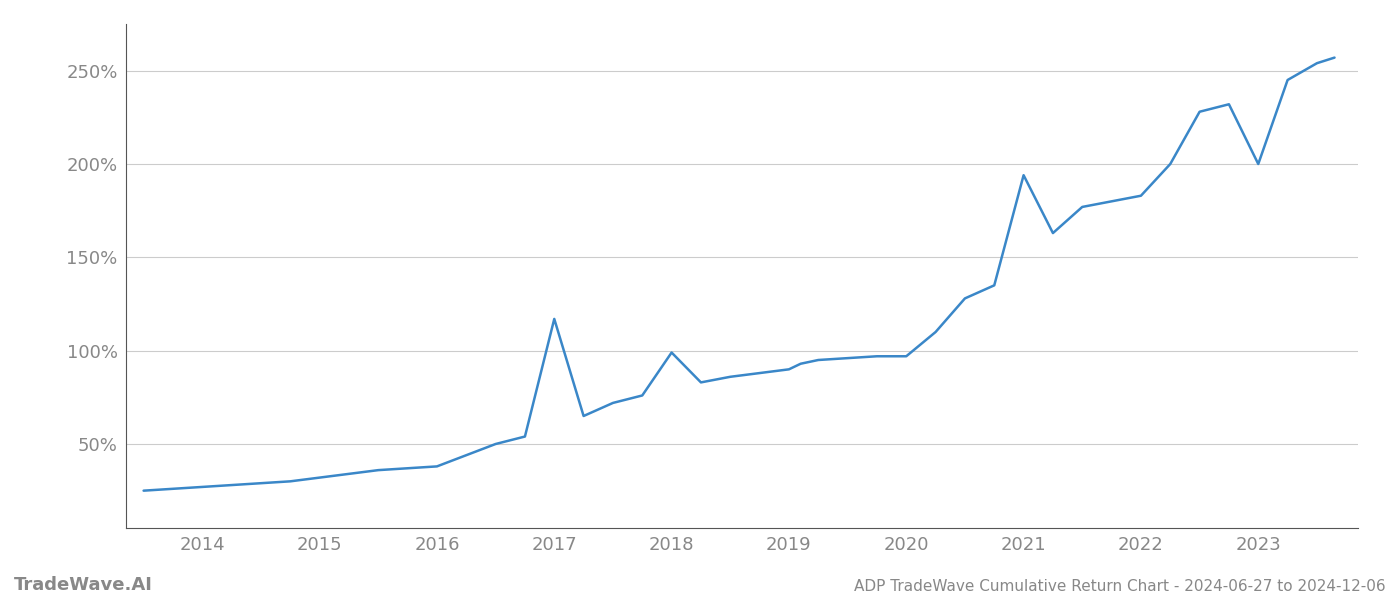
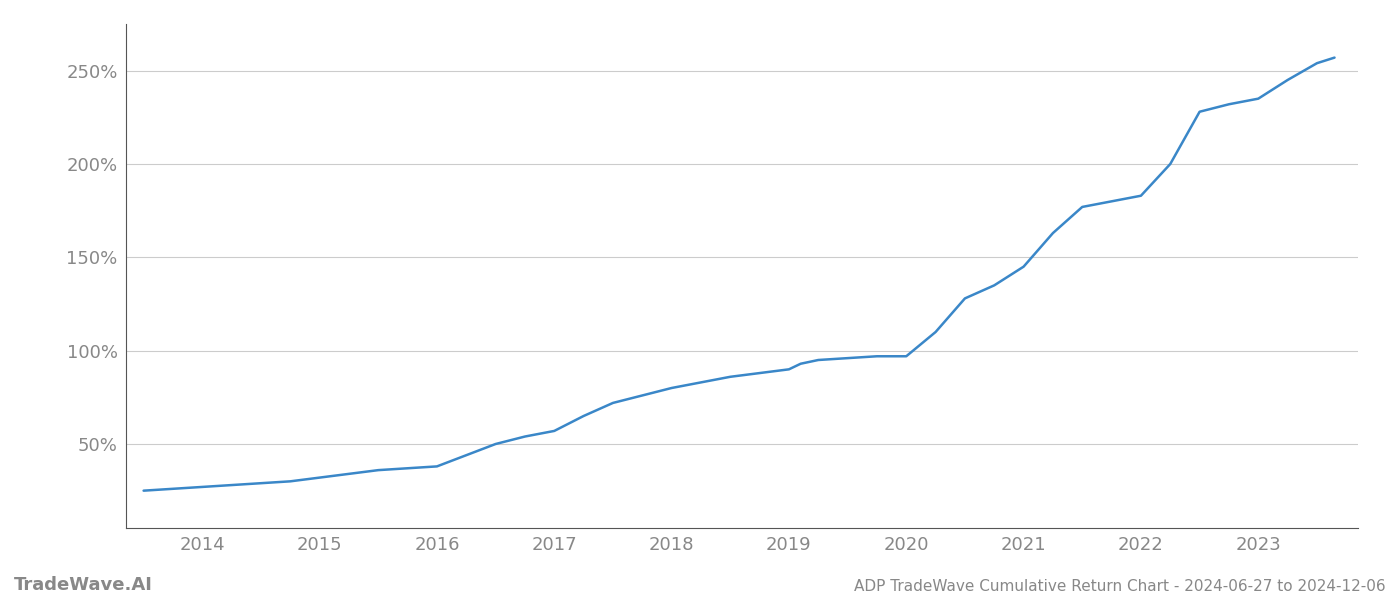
2017: 117% -> 57%
2018: 99% -> 80%
2021: 194% -> 145%
2023: 200% -> 235%
